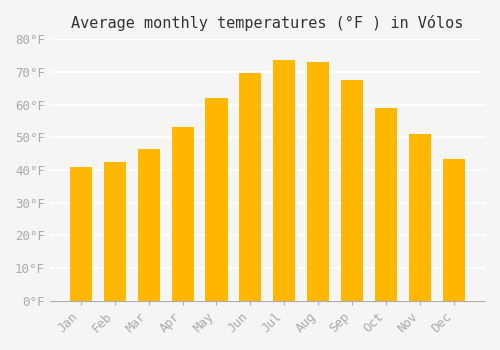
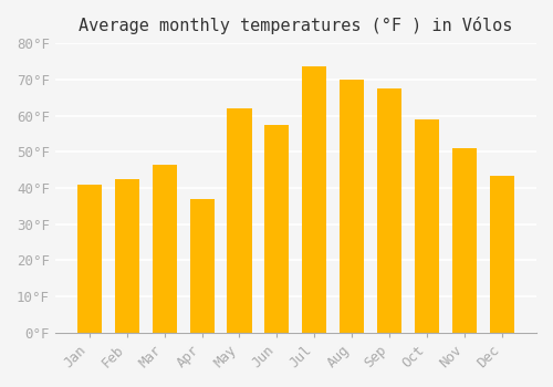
Apr: 53.0°F -> 37.0°F
Jun: 69.5°F -> 57.5°F
Aug: 73.0°F -> 70.0°F
